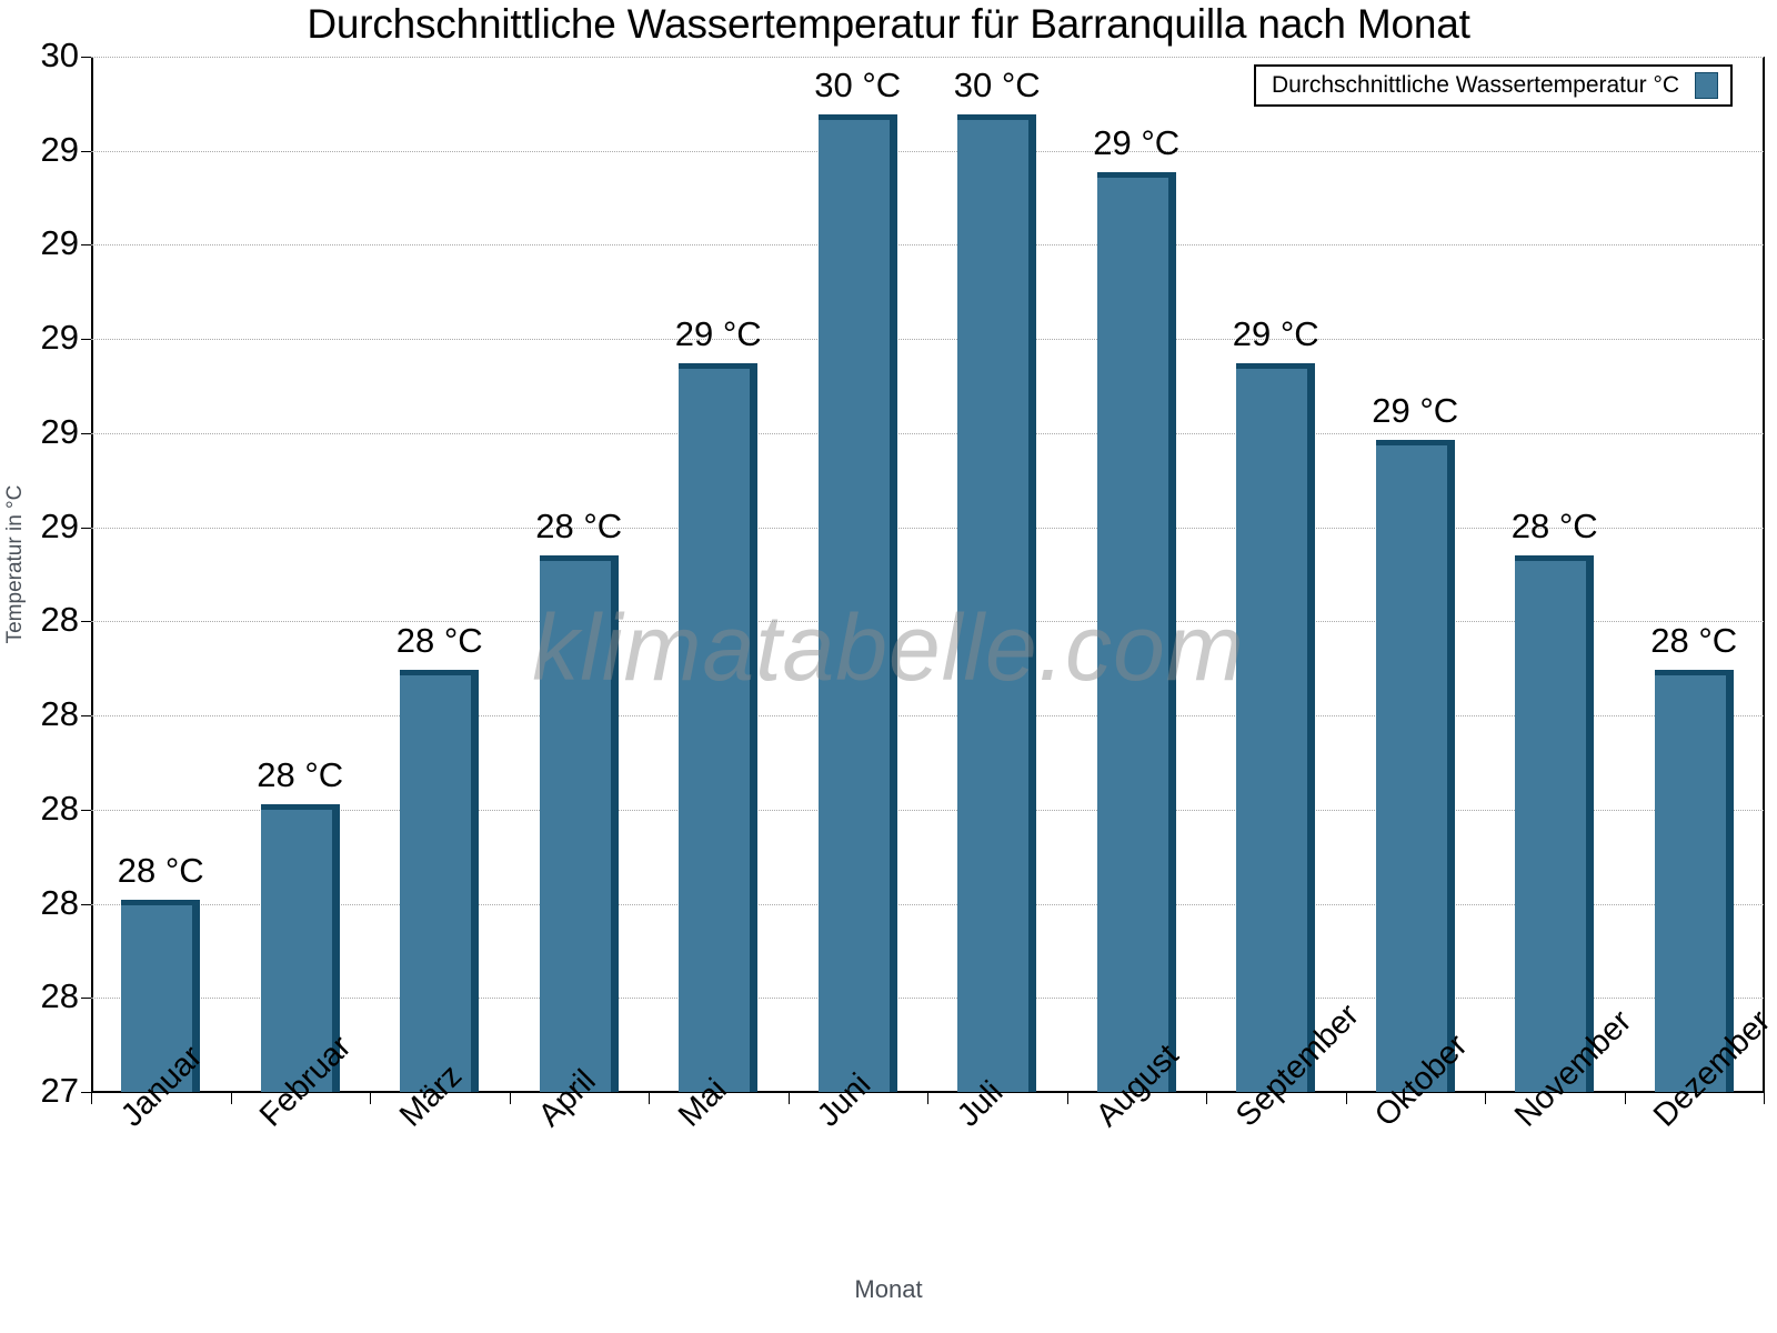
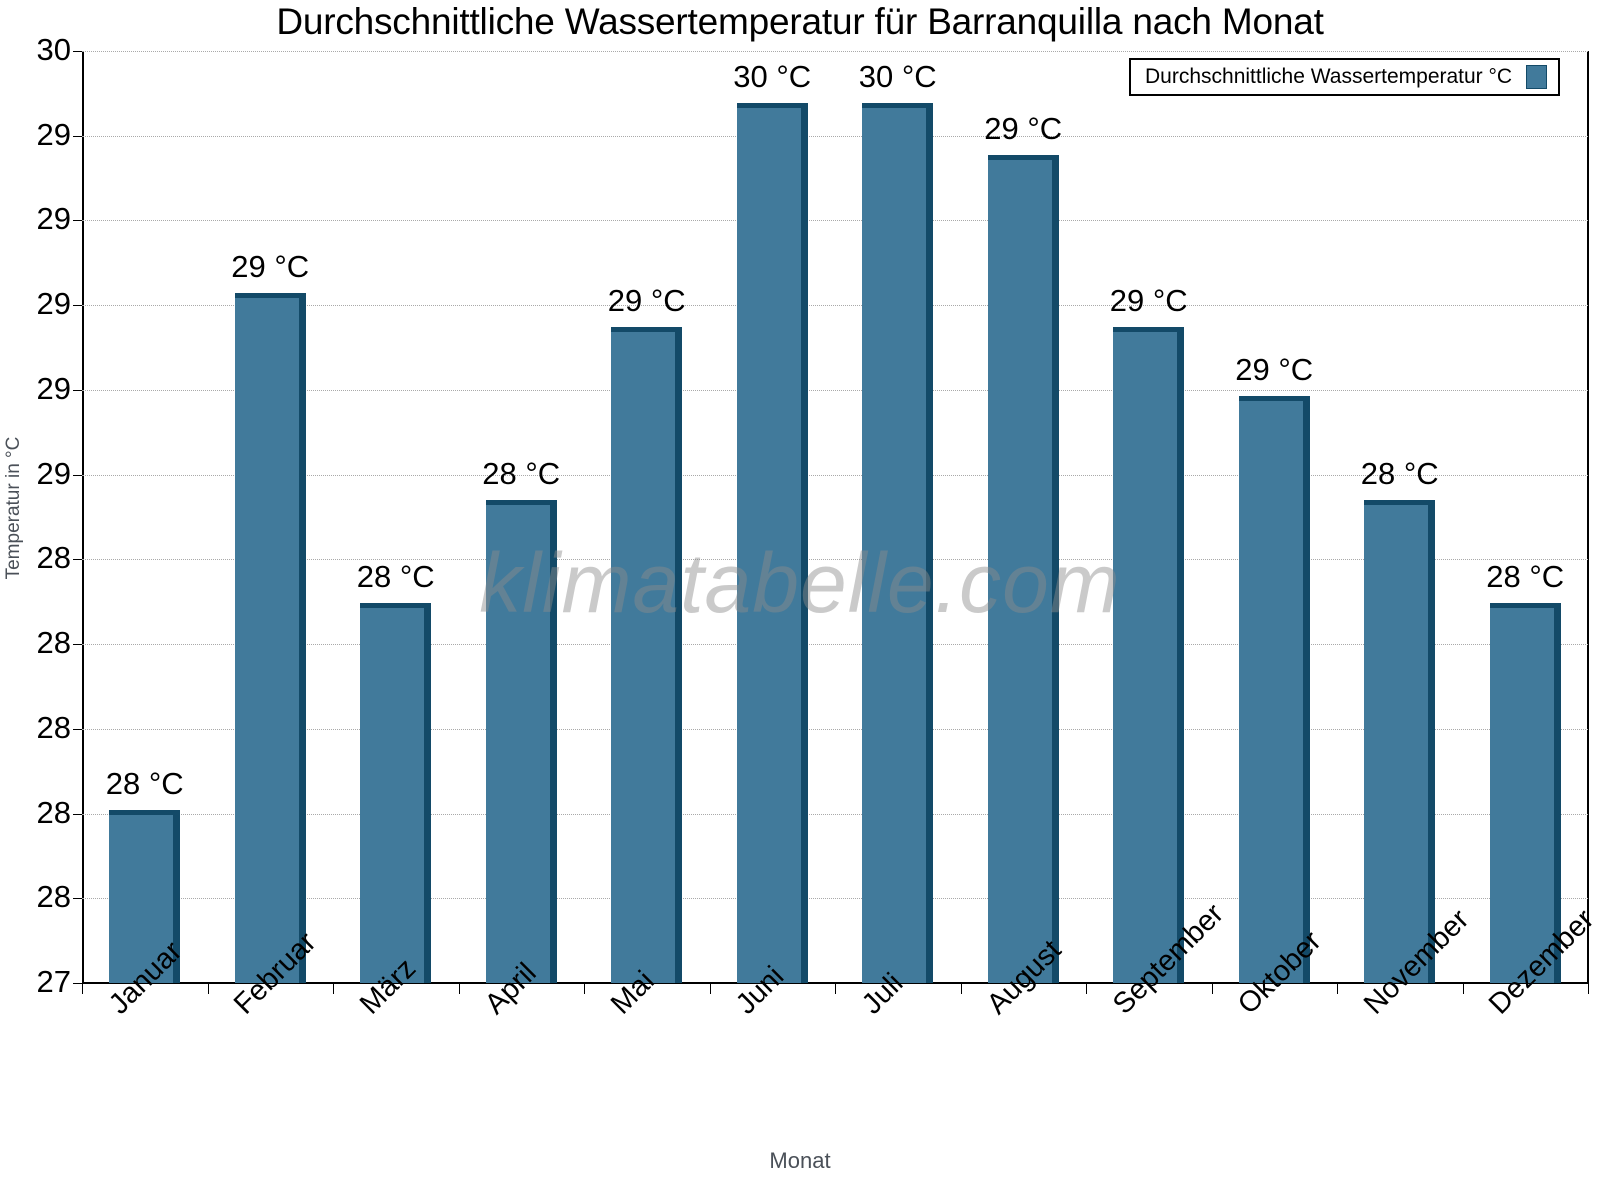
Februar: 28 -> 29
